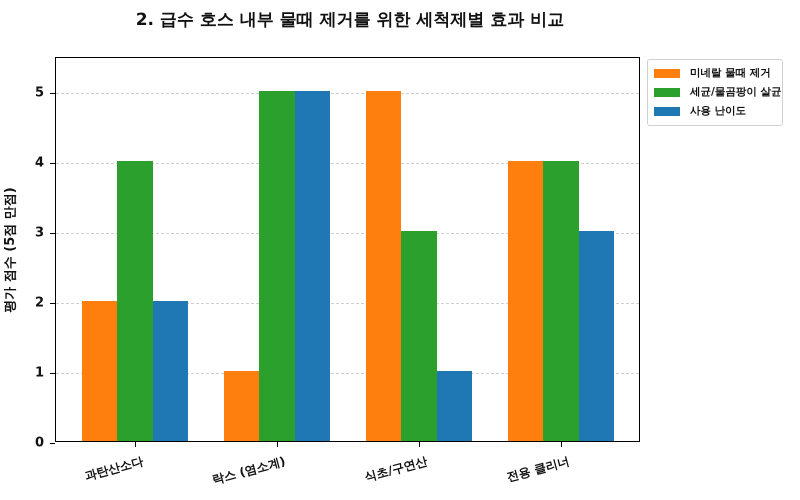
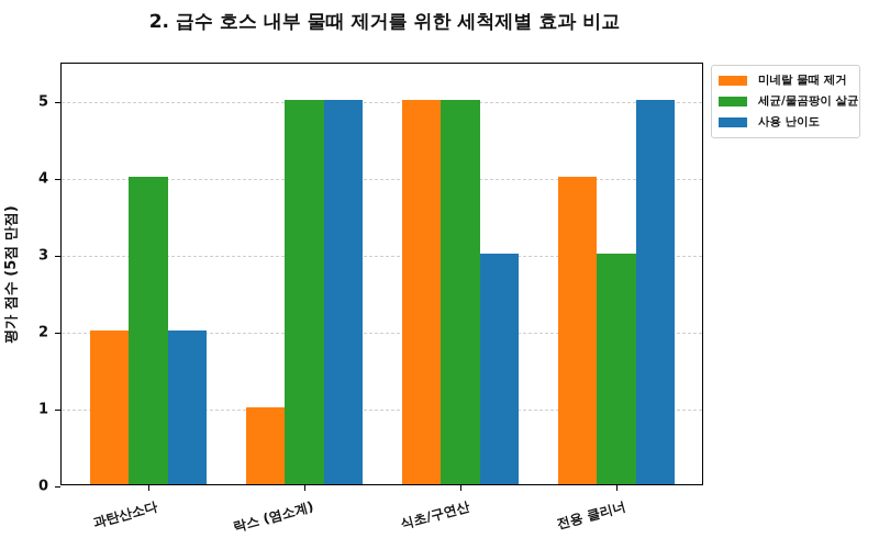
세균/물곰팡이 살균/식초/구연산: 3 -> 5
사용 난이도/식초/구연산: 1 -> 3
세균/물곰팡이 살균/전용 클리너: 4 -> 3
사용 난이도/전용 클리너: 3 -> 5
